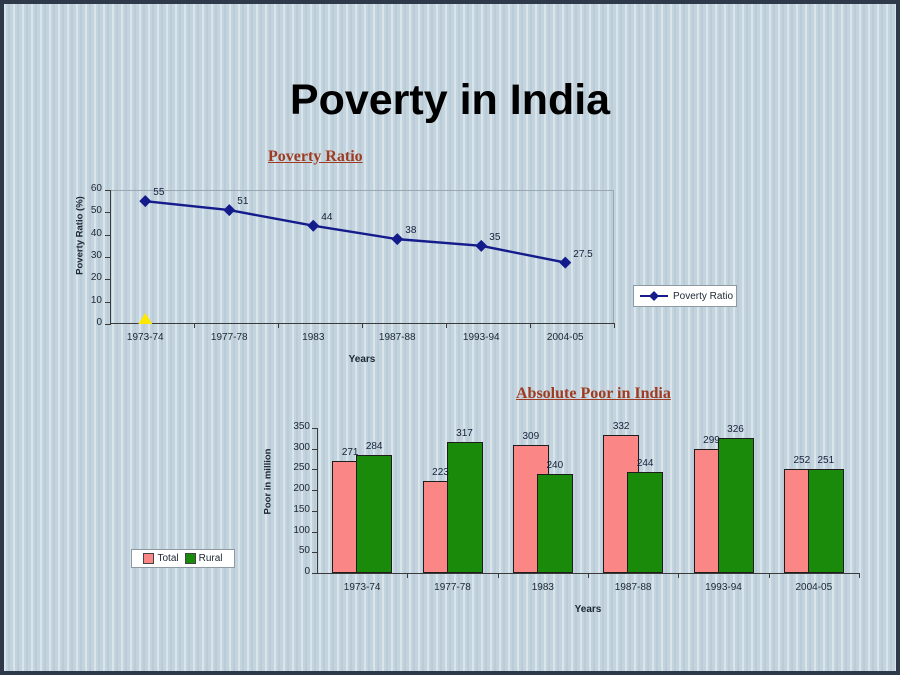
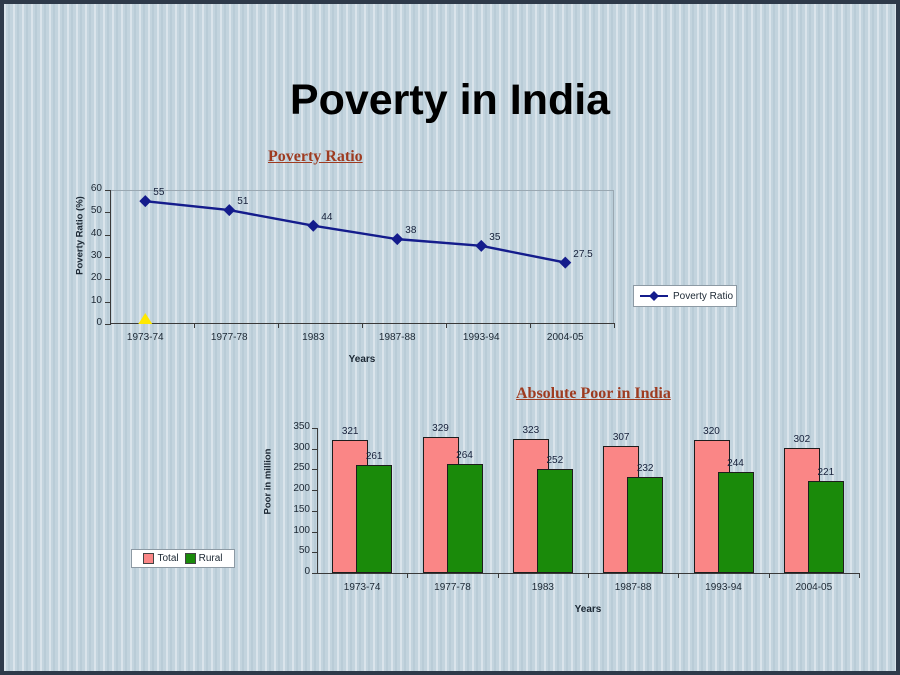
Absolute Poor in India/Total/1973-74: 271 -> 321
Absolute Poor in India/Rural/1973-74: 284 -> 261
Absolute Poor in India/Total/1977-78: 223 -> 329
Absolute Poor in India/Rural/1977-78: 317 -> 264
Absolute Poor in India/Total/1983: 309 -> 323
Absolute Poor in India/Rural/1983: 240 -> 252
Absolute Poor in India/Total/1987-88: 332 -> 307
Absolute Poor in India/Rural/1987-88: 244 -> 232
Absolute Poor in India/Total/1993-94: 299 -> 320
Absolute Poor in India/Rural/1993-94: 326 -> 244
Absolute Poor in India/Total/2004-05: 252 -> 302
Absolute Poor in India/Rural/2004-05: 251 -> 221
